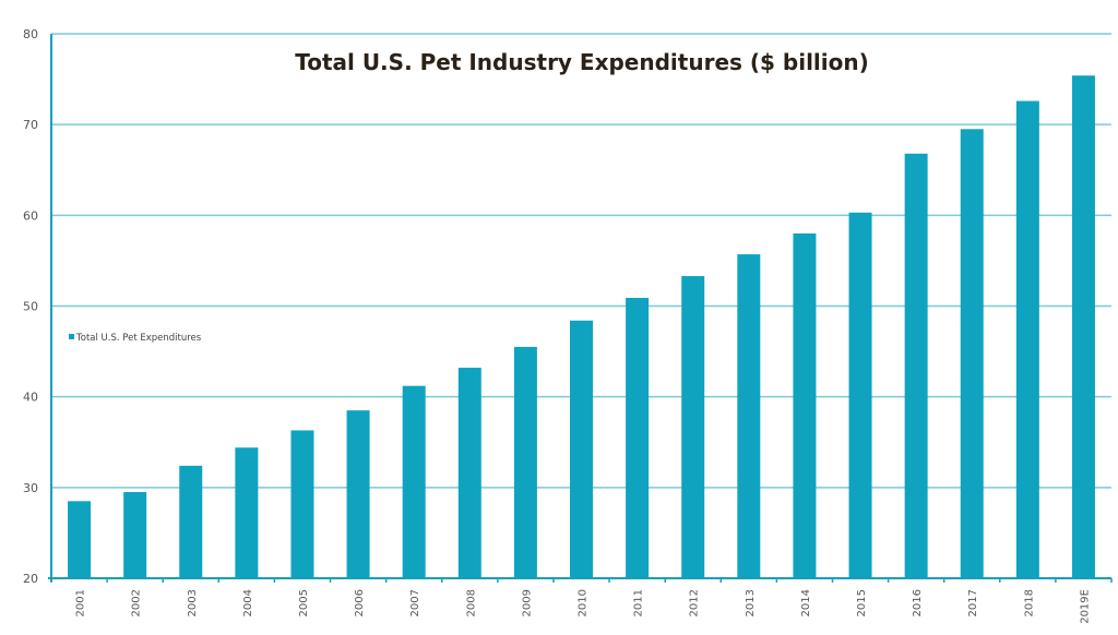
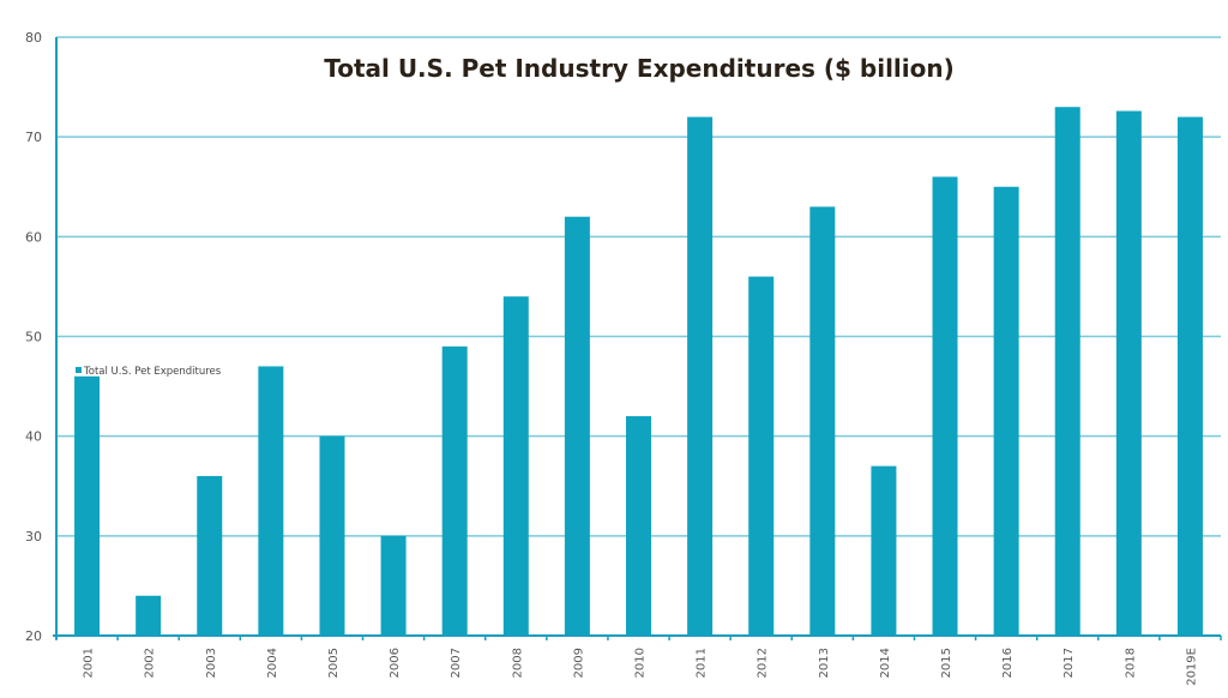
2001: 28 -> 46
2002: 30 -> 24
2003: 32 -> 36
2004: 34 -> 47
2005: 36 -> 40
2006: 38 -> 30
2007: 41 -> 49
2008: 43 -> 54
2009: 46 -> 62
2010: 48 -> 42
2011: 51 -> 72
2012: 53 -> 56
2013: 56 -> 63
2014: 58 -> 37
2015: 60 -> 66
2016: 67 -> 65
2017: 70 -> 73
2019E: 75 -> 72
